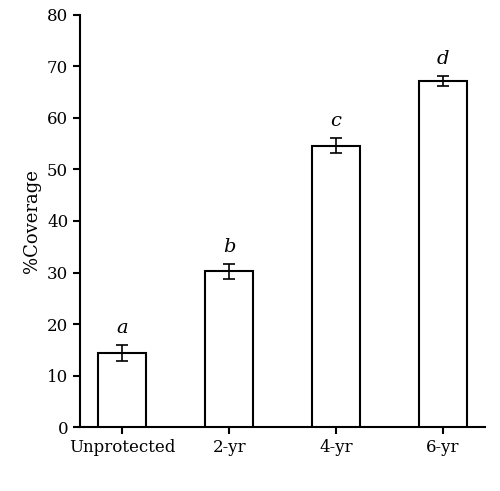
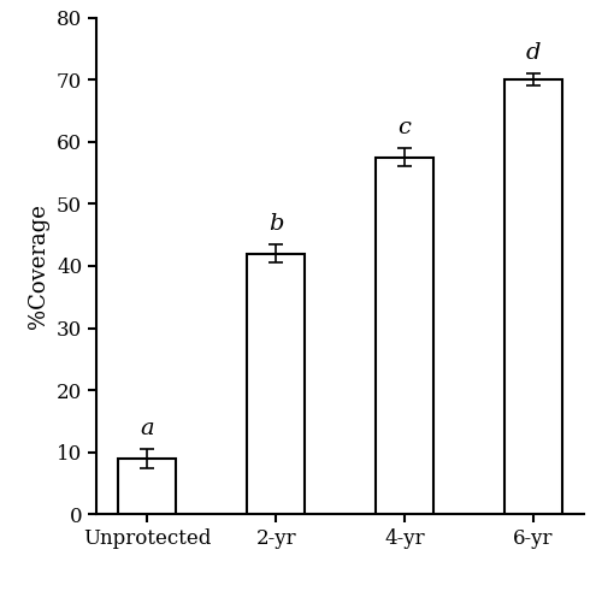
Unprotected: 14.4 -> 9.0
2-yr: 30.2 -> 42.0
4-yr: 54.6 -> 57.5
6-yr: 67.2 -> 70.0
